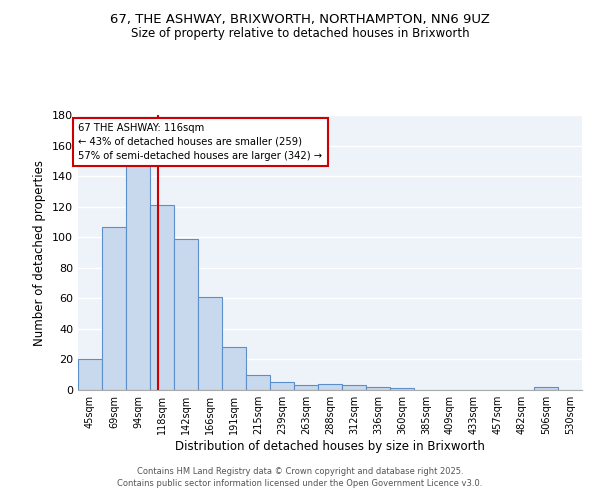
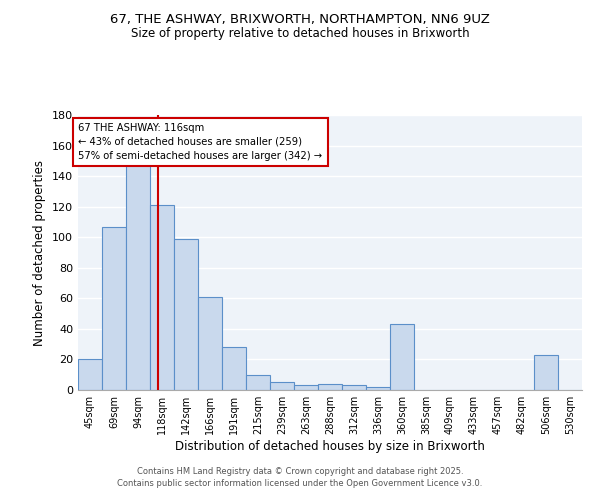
360sqm: 1 -> 43
506sqm: 2 -> 23
